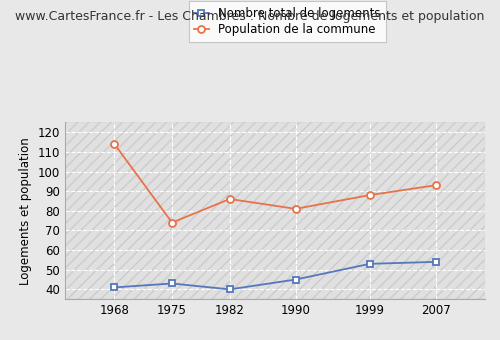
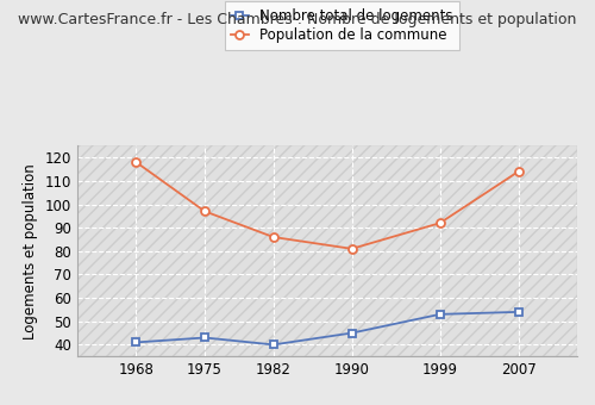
Population de la commune/1968: 114 -> 118
Population de la commune/1975: 74 -> 97
Population de la commune/1999: 88 -> 92
Population de la commune/2007: 93 -> 114
